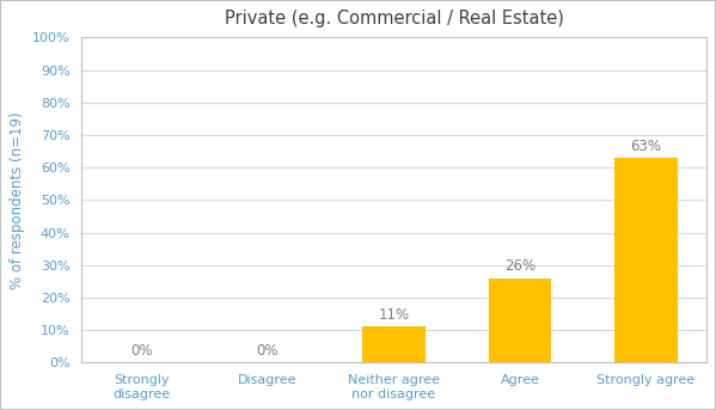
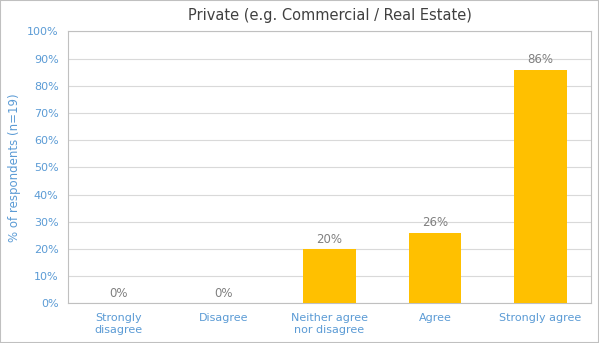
Neither agree nor disagree: 11% -> 20%
Strongly agree: 63% -> 86%
